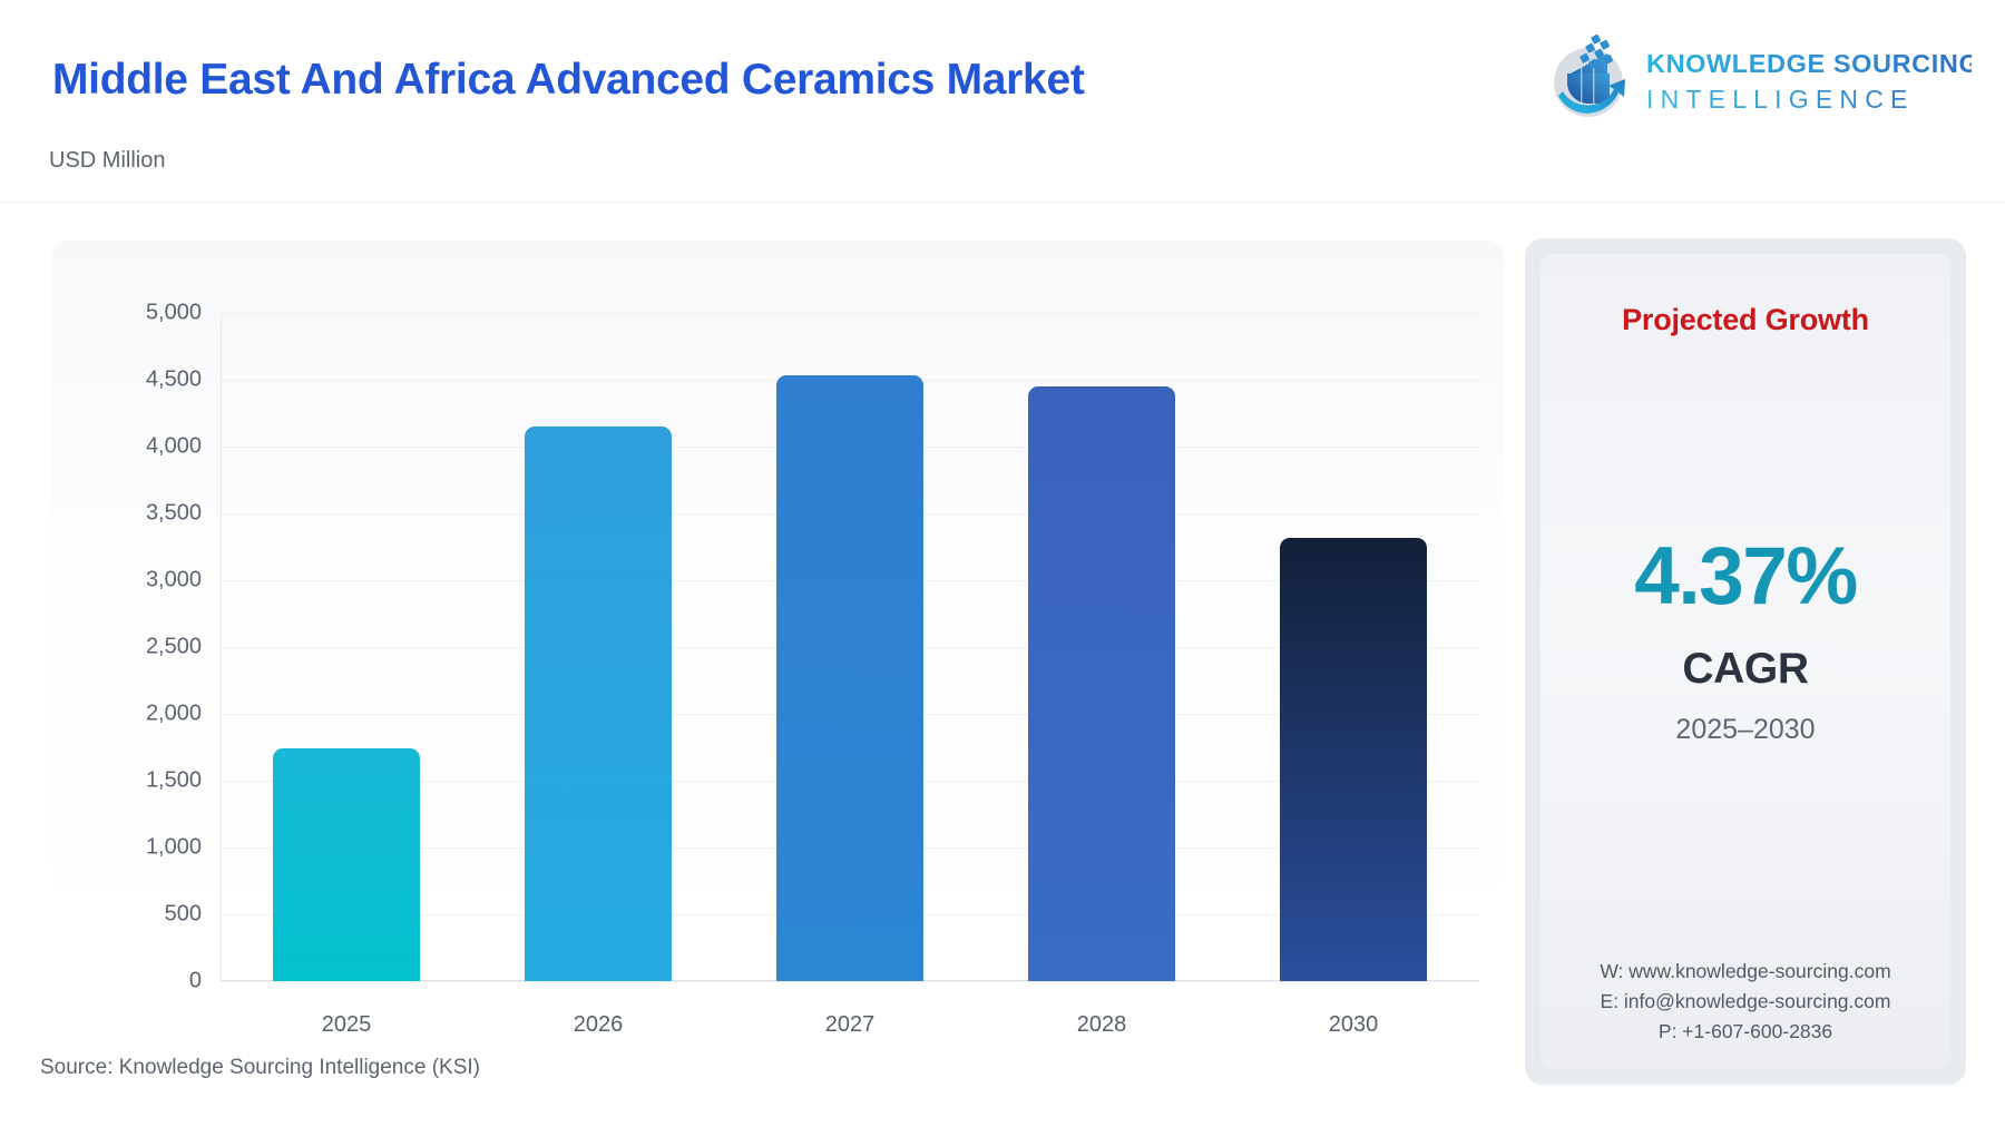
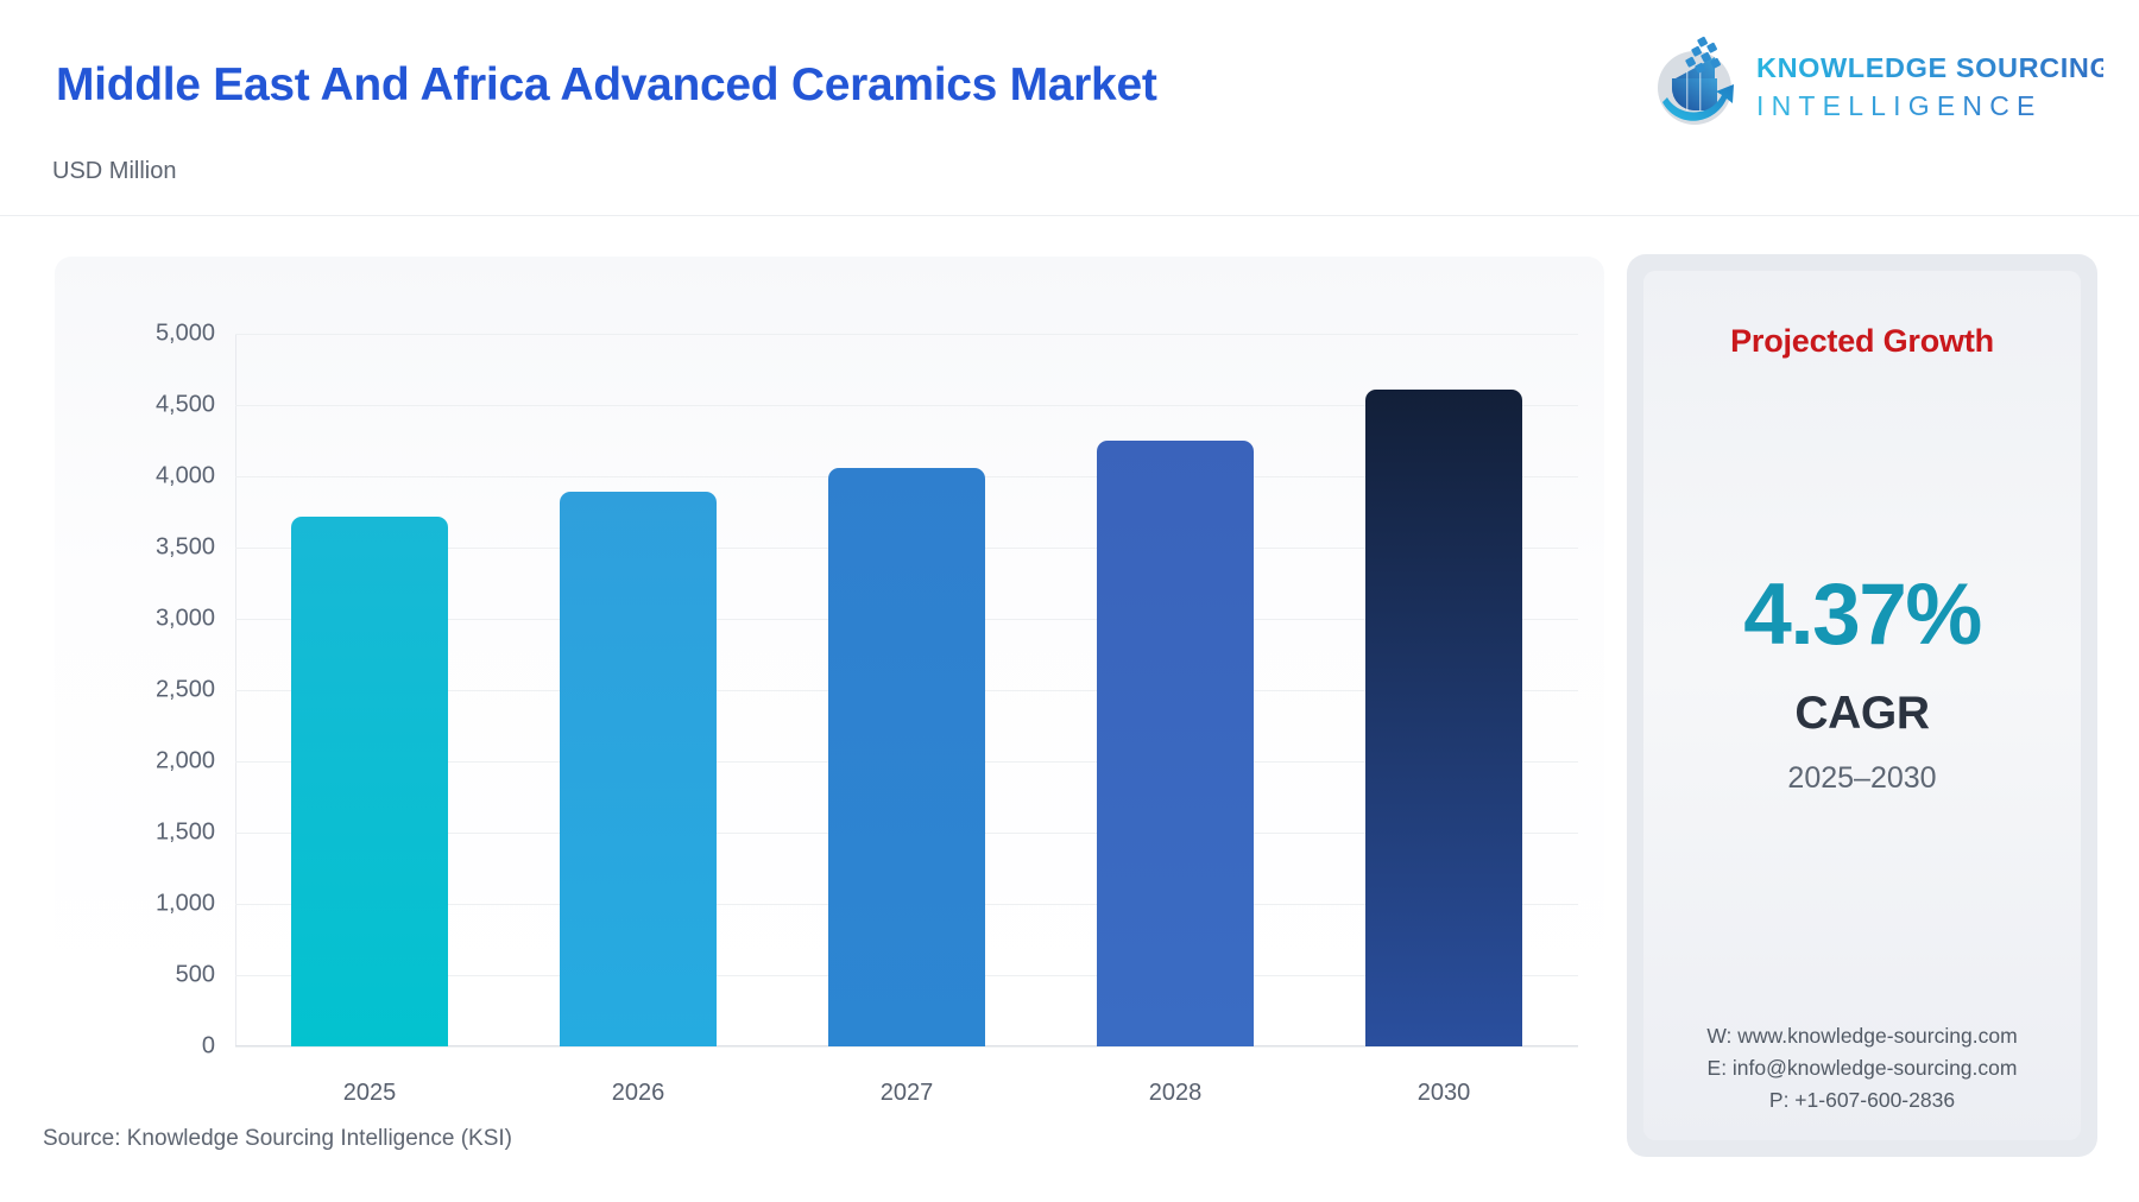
2025: 1740 -> 3720
2026: 4150 -> 3900
2027: 4530 -> 4060
2028: 4450 -> 4250
2030: 3320 -> 4610
